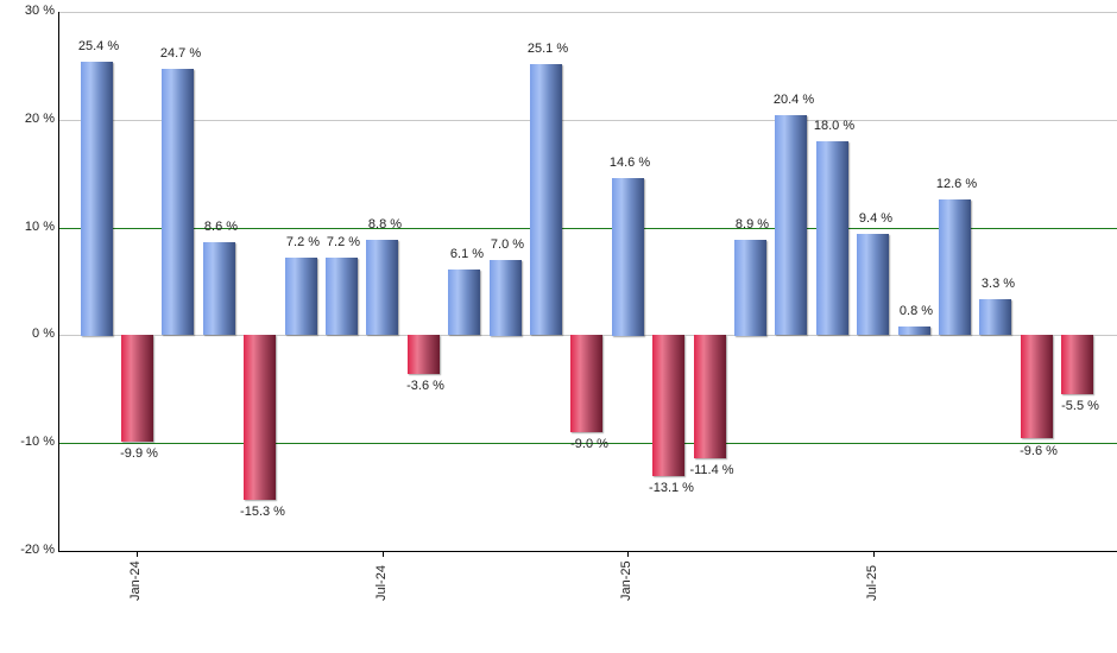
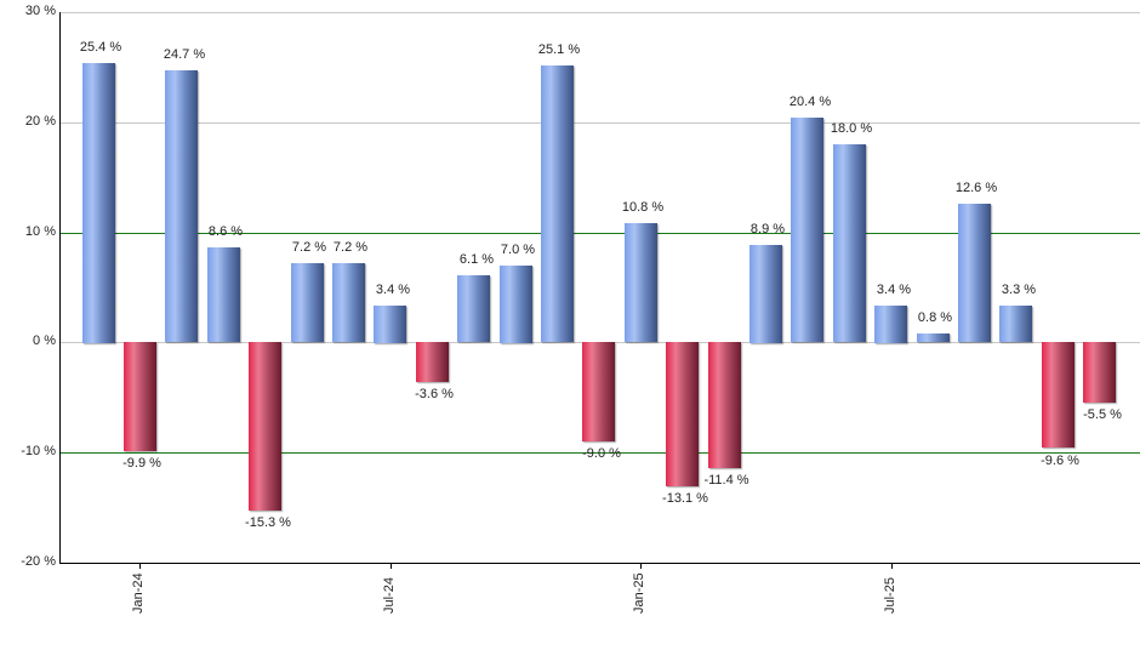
Jul-24: 8.8 -> 3.4
Jan-25: 14.6 -> 10.8
Jul-25: 9.4 -> 3.4
